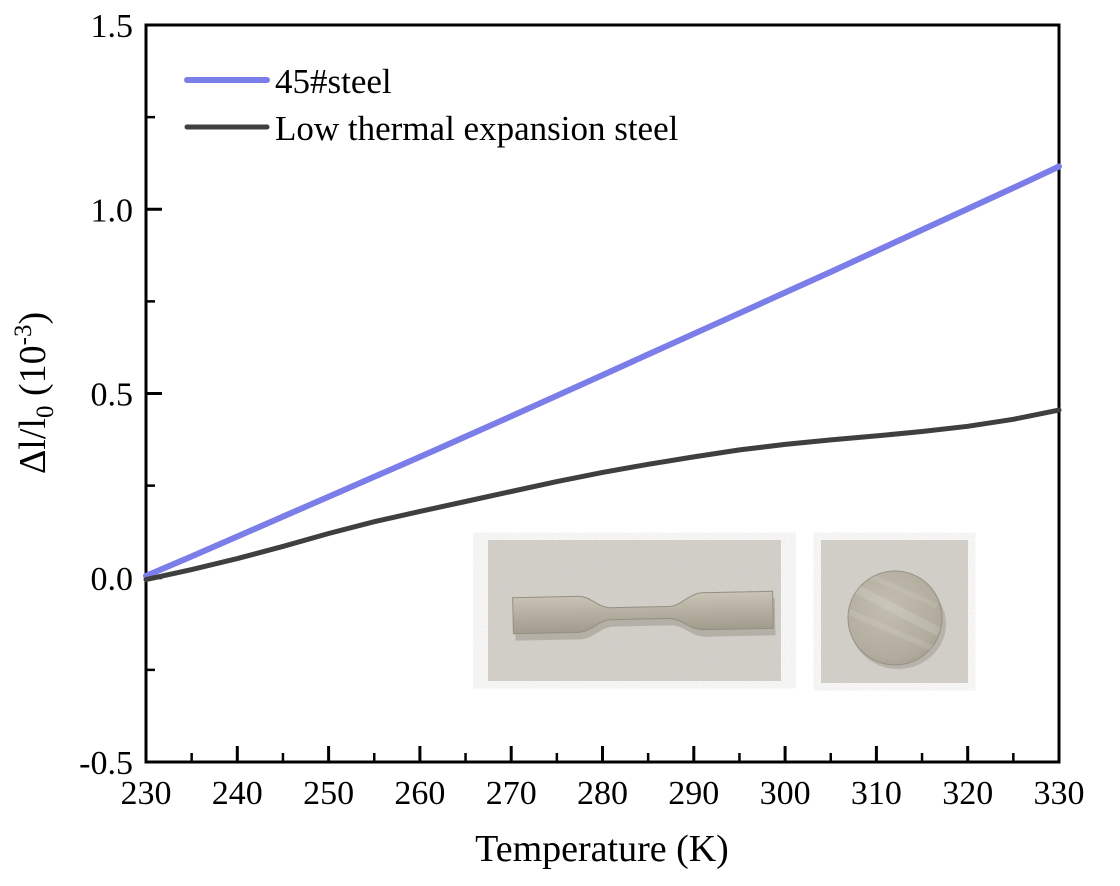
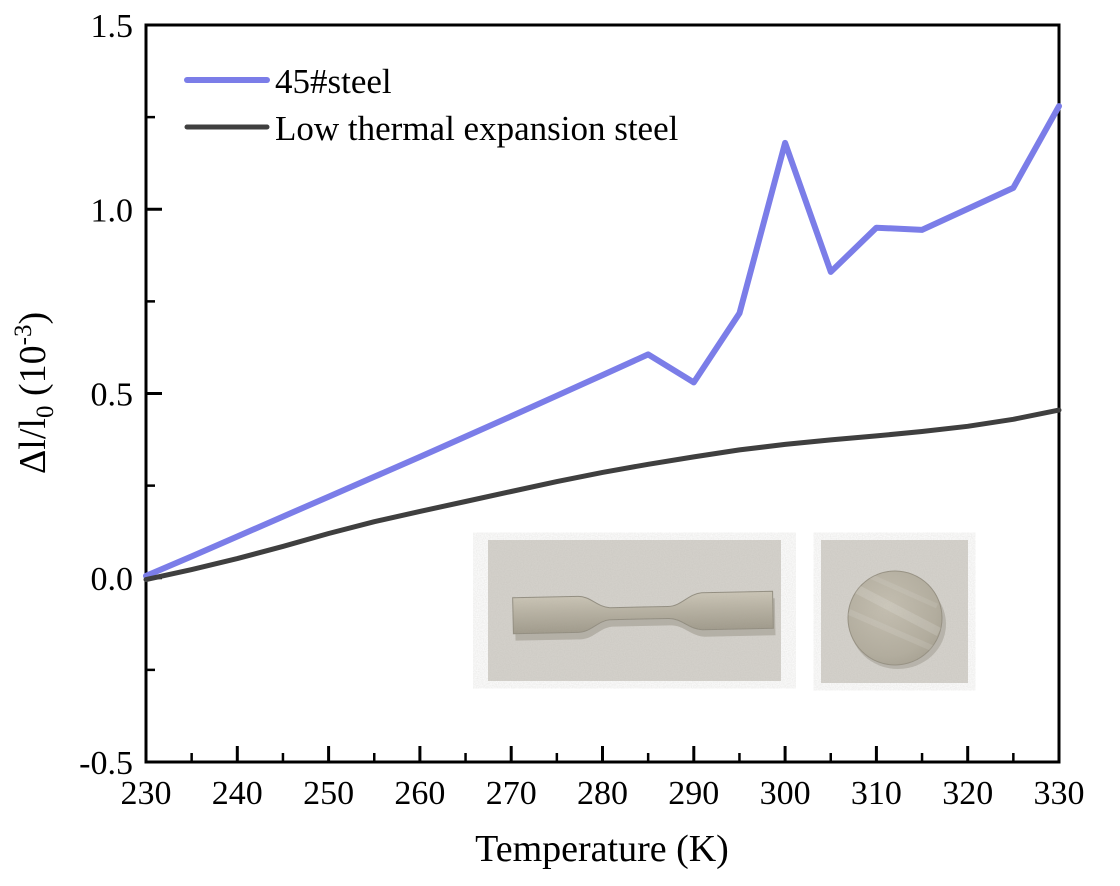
45#steel/290: 0.66 -> 0.53
45#steel/300: 0.77 -> 1.18
45#steel/310: 0.89 -> 0.95
45#steel/330: 1.12 -> 1.28
